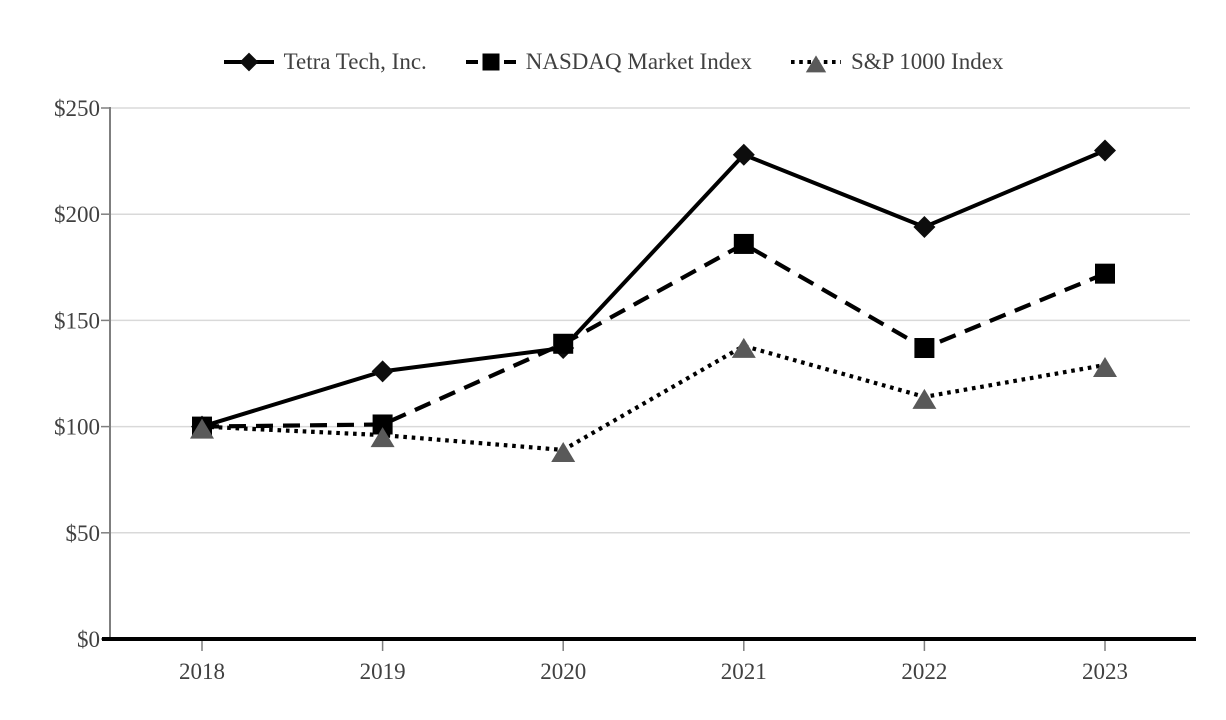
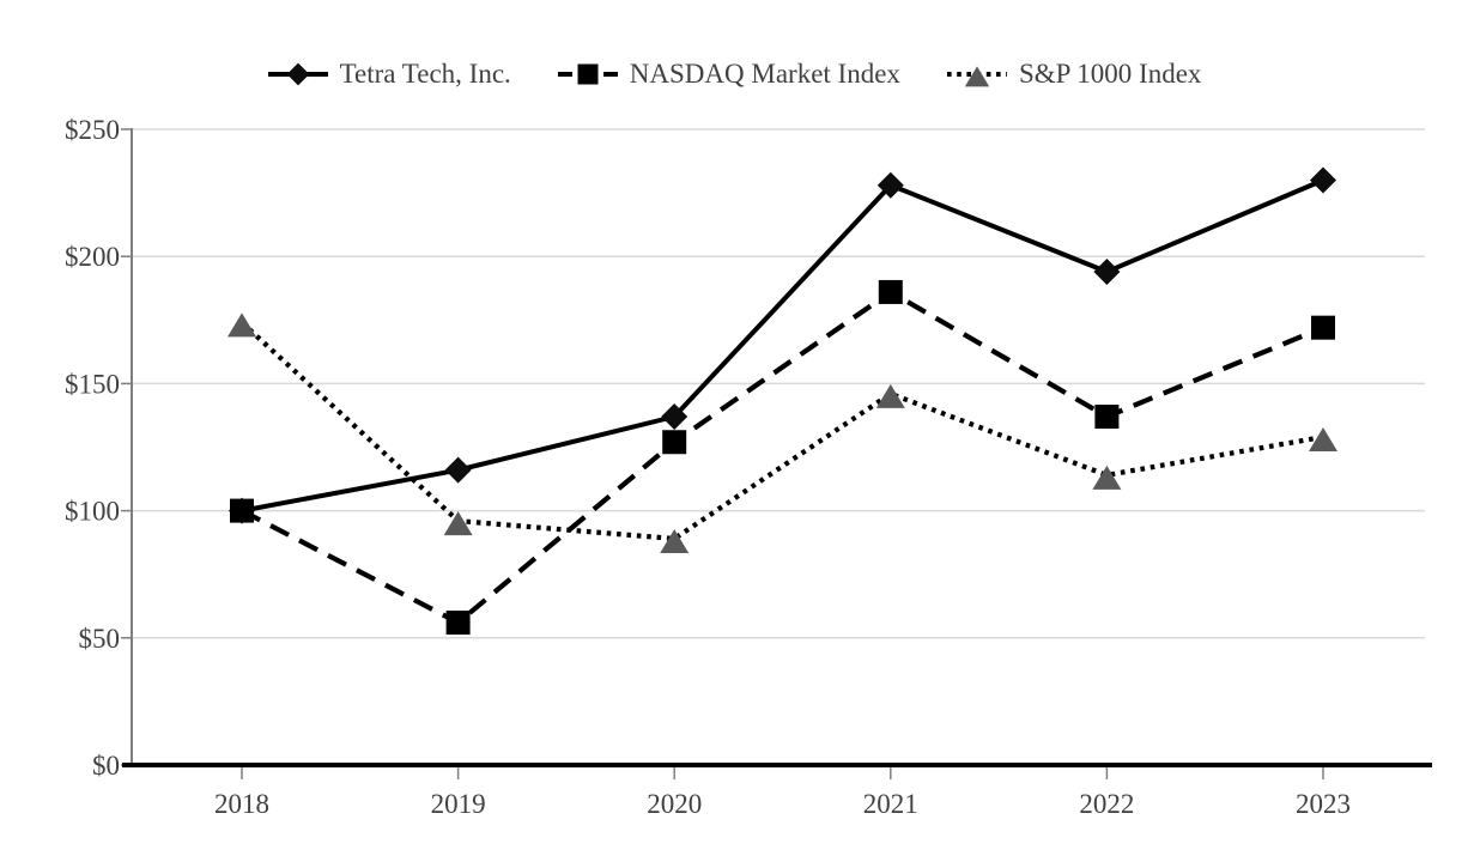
S&P 1000 Index/2018: $100 -> $174
Tetra Tech, Inc./2019: $126 -> $116
NASDAQ Market Index/2019: $101 -> $56
NASDAQ Market Index/2020: $139 -> $127
S&P 1000 Index/2021: $138 -> $146
